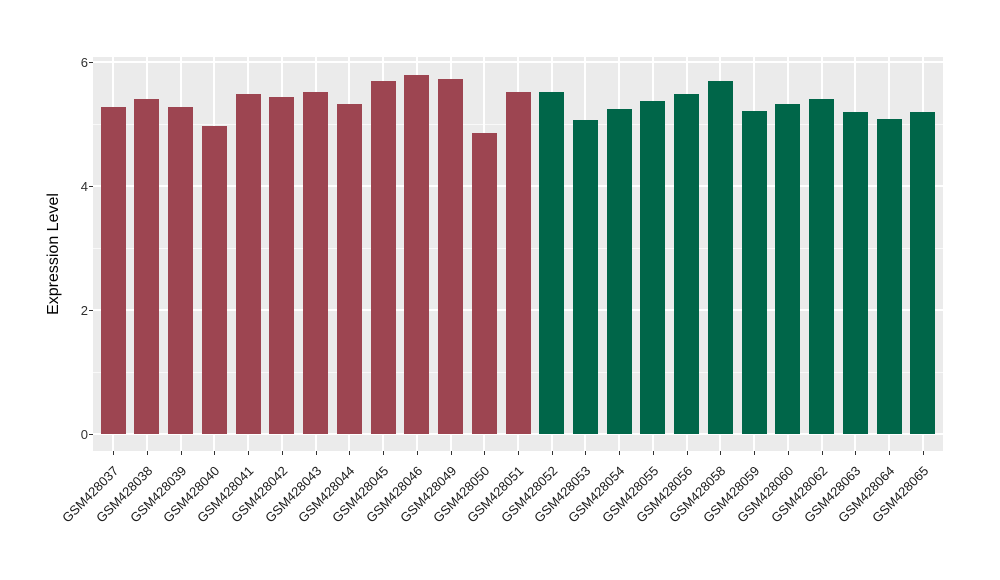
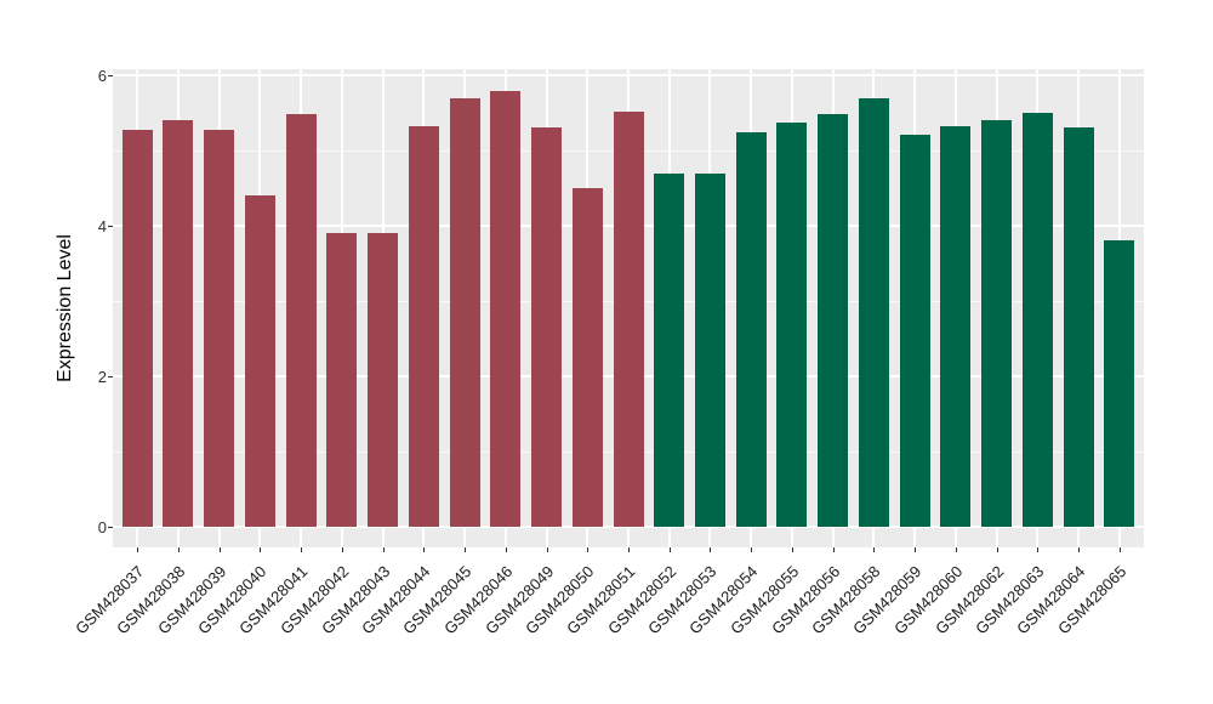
GSM428040: 5.0 -> 4.4
GSM428042: 5.4 -> 3.9
GSM428043: 5.5 -> 3.9
GSM428049: 5.7 -> 5.3
GSM428050: 4.8 -> 4.5
GSM428052: 5.5 -> 4.7
GSM428053: 5.1 -> 4.7
GSM428063: 5.2 -> 5.5
GSM428064: 5.1 -> 5.3
GSM428065: 5.2 -> 3.8
